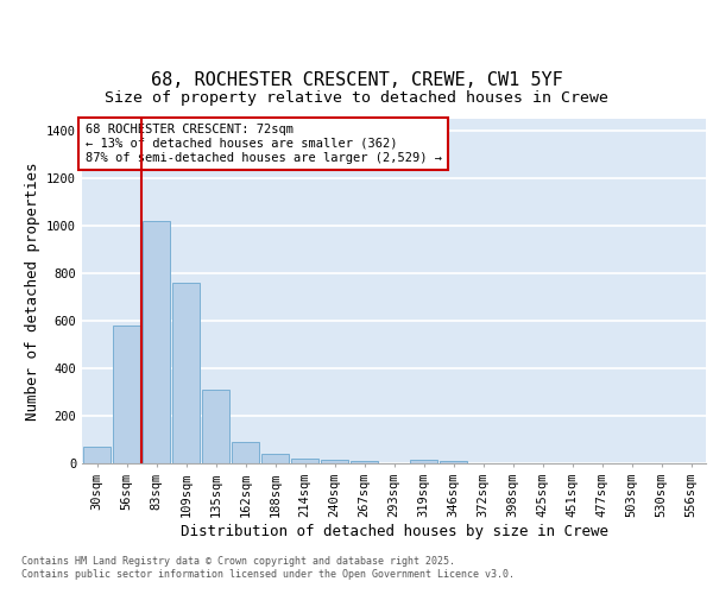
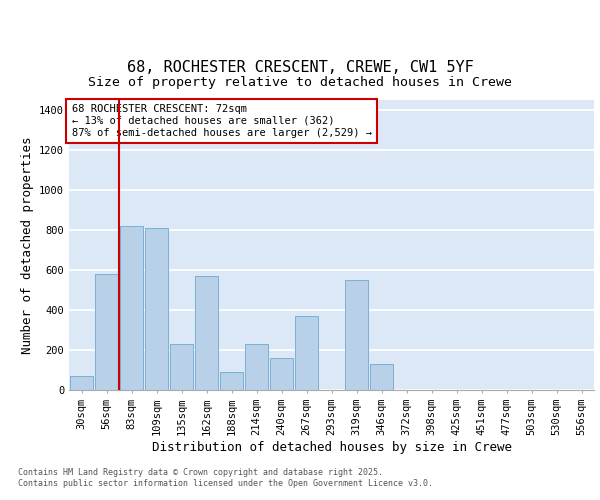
83sqm: 1020 -> 820
109sqm: 760 -> 810
135sqm: 310 -> 230
162sqm: 90 -> 570
188sqm: 40 -> 90
214sqm: 20 -> 230
240sqm: 20 -> 160
267sqm: 10 -> 370
319sqm: 20 -> 550
346sqm: 10 -> 130
